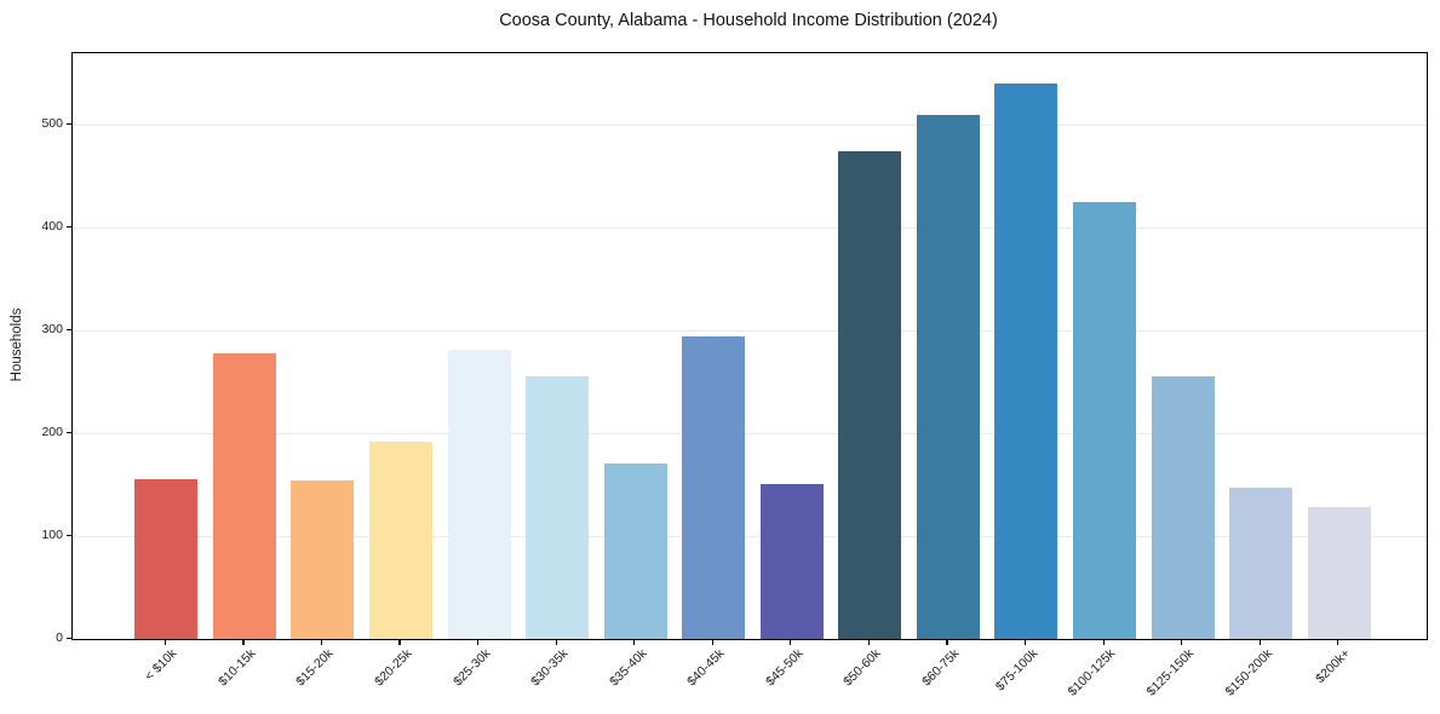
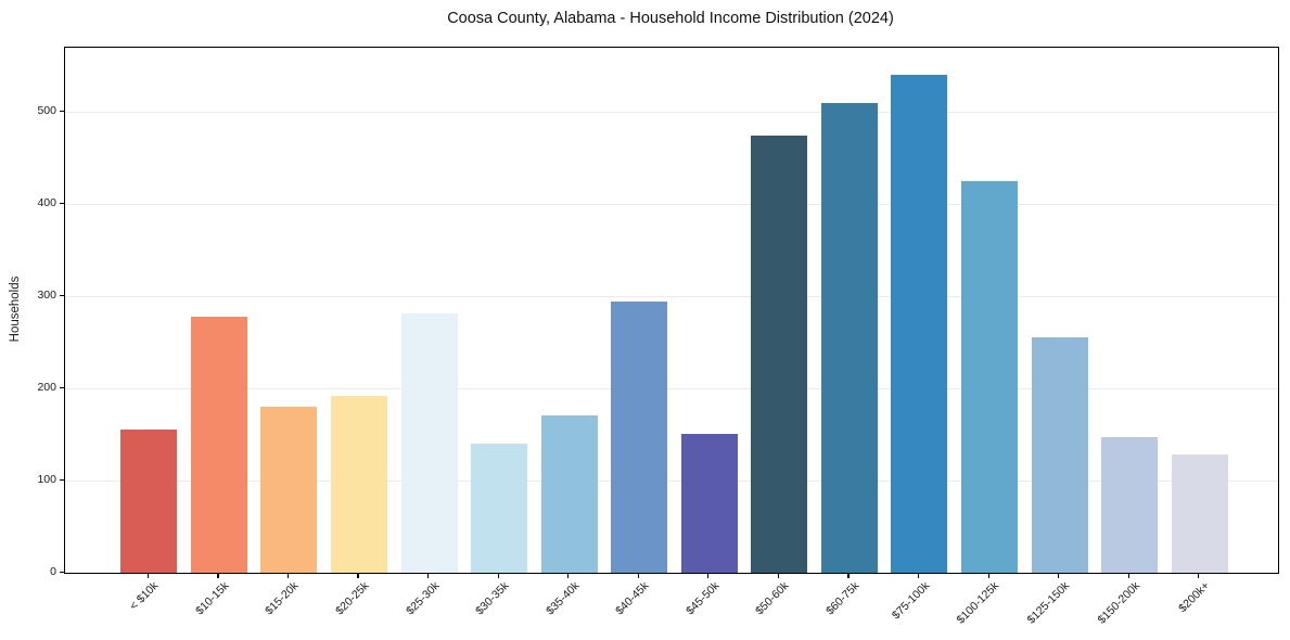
$15-20k: 150 -> 180
$30-35k: 260 -> 140
